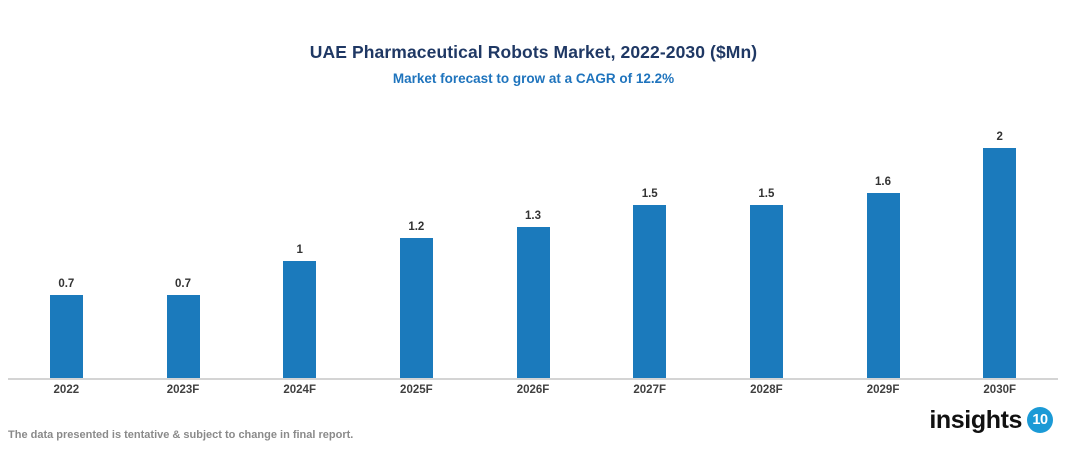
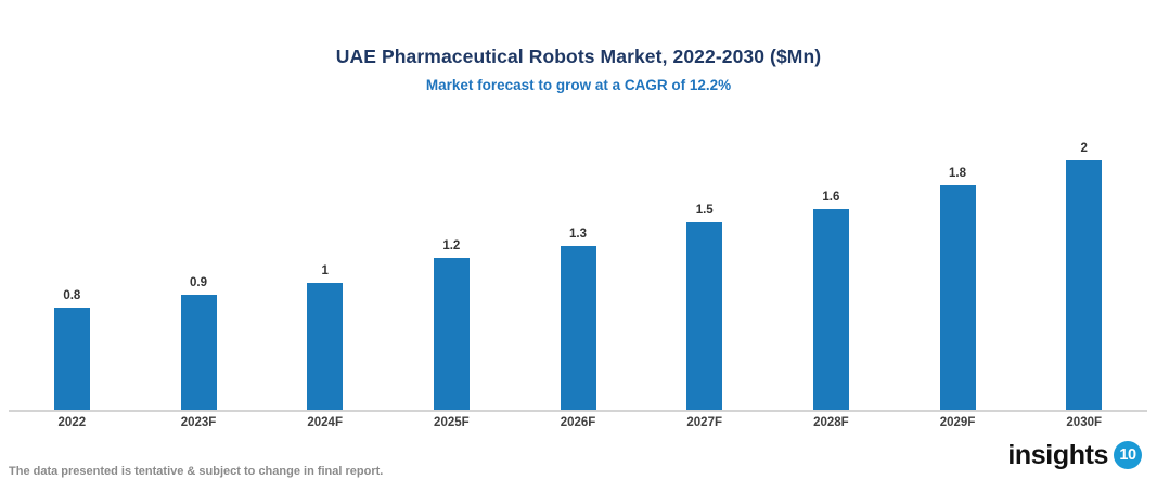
2022: 0.7 -> 0.8
2023F: 0.7 -> 0.9
2028F: 1.5 -> 1.6
2029F: 1.6 -> 1.8
